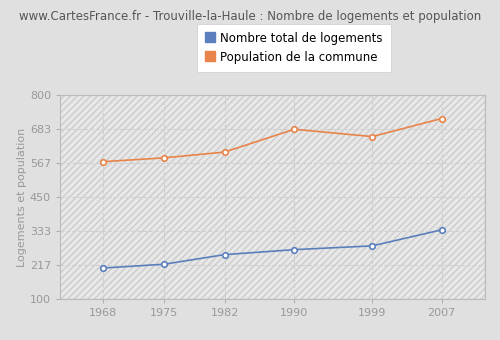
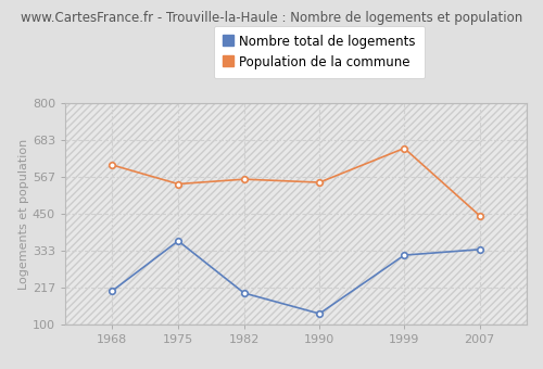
Population de la commune/1968: 572 -> 605
Nombre total de logements/1975: 220 -> 365
Population de la commune/1975: 585 -> 545
Nombre total de logements/1982: 253 -> 200
Population de la commune/1982: 605 -> 560
Nombre total de logements/1990: 270 -> 135
Population de la commune/1990: 683 -> 550
Nombre total de logements/1999: 283 -> 320
Population de la commune/2007: 720 -> 445
